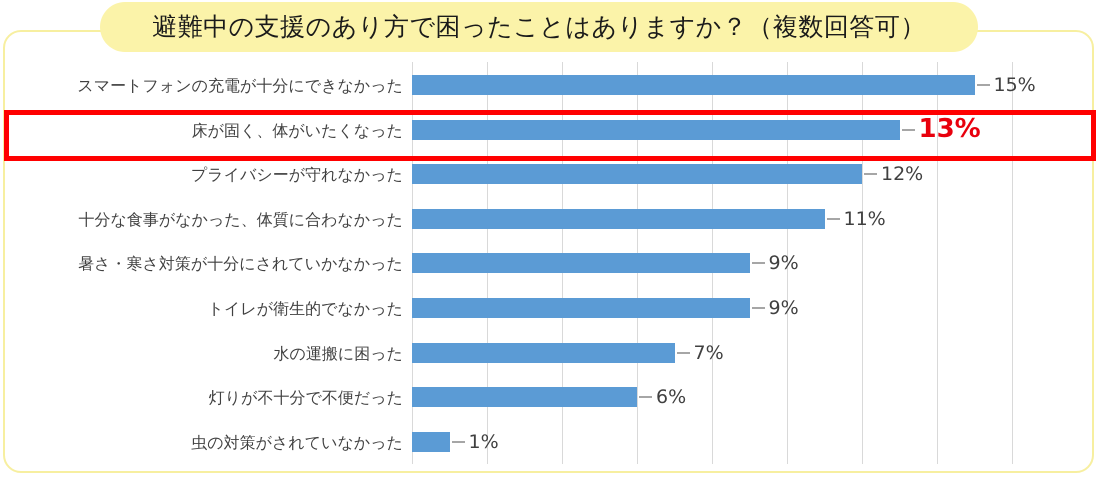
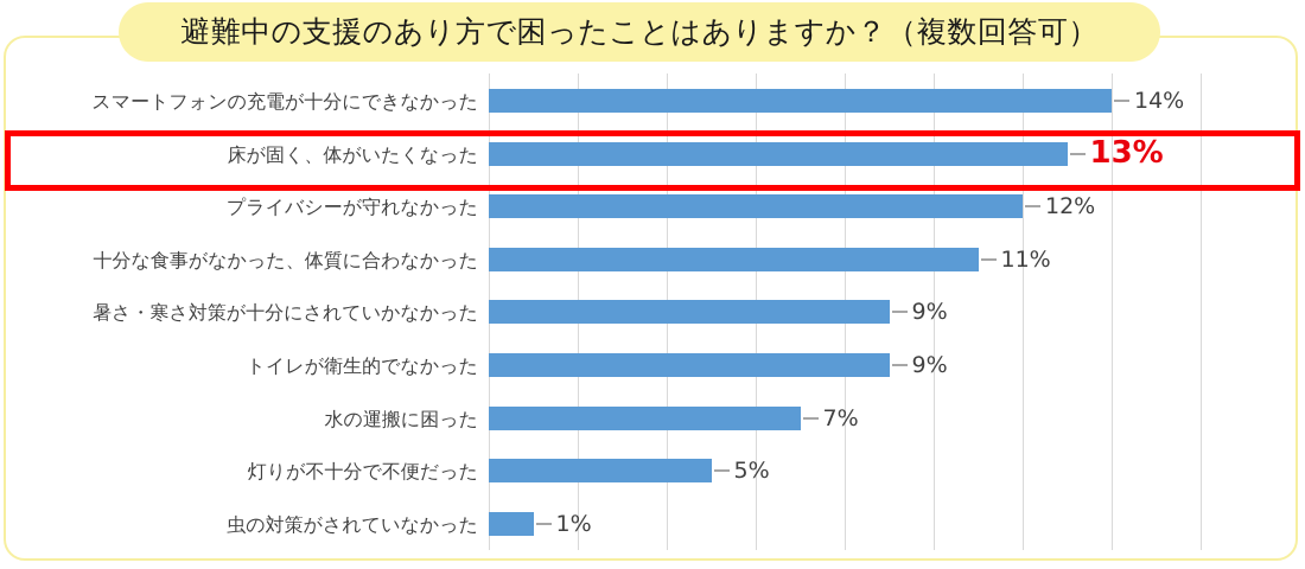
スマートフォンの充電が十分にできなかった: 15% -> 14%
灯りが不十分で不便だった: 6% -> 5%
